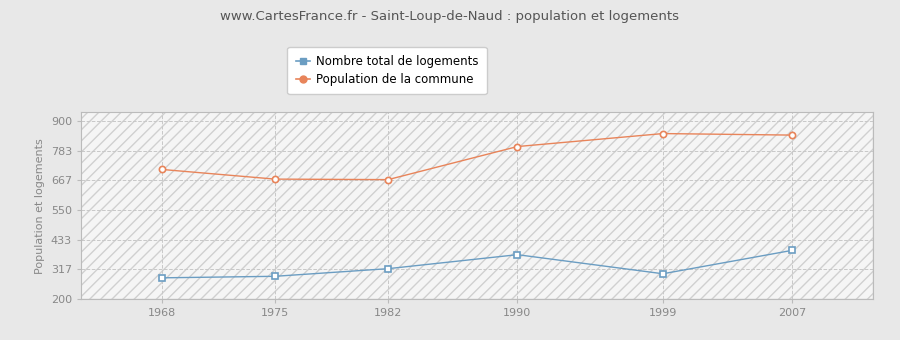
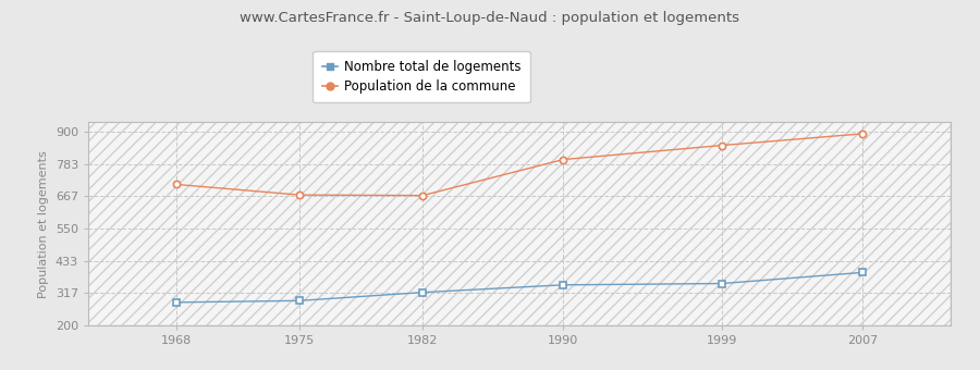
Nombre total de logements/1990: 375 -> 347
Nombre total de logements/1999: 300 -> 352
Population de la commune/2007: 845 -> 893
